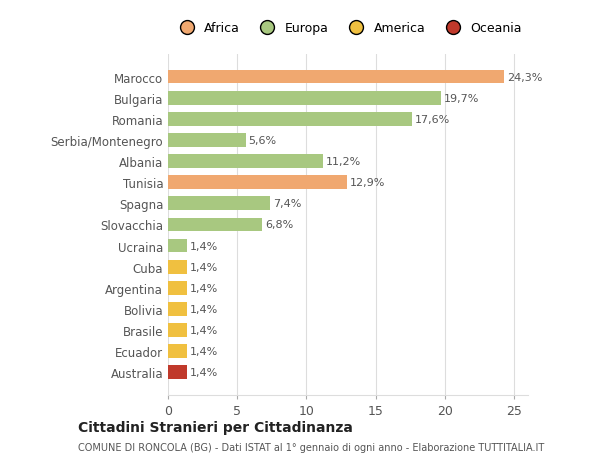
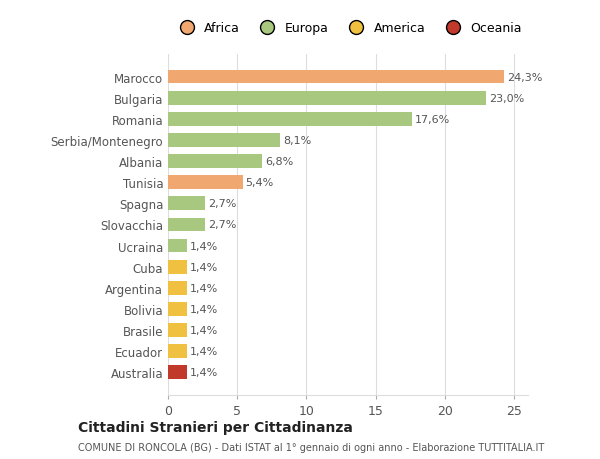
Bulgaria: 19,7% -> 23,0%
Serbia/Montenegro: 5,6% -> 8,1%
Albania: 11,2% -> 6,8%
Tunisia: 12,9% -> 5,4%
Spagna: 7,4% -> 2,7%
Slovacchia: 6,8% -> 2,7%
